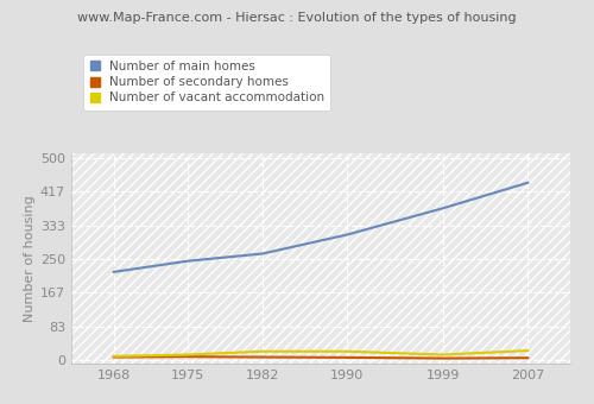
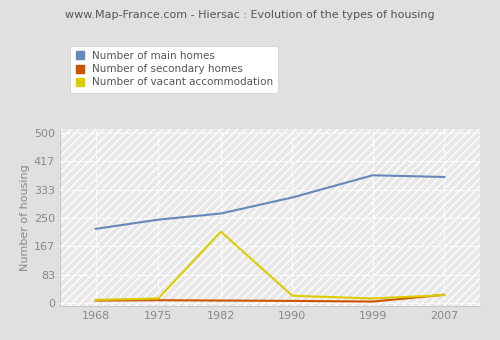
Number of vacant accommodation/1982: 22 -> 210
Number of main homes/2007: 438 -> 370
Number of secondary homes/2007: 6 -> 25
